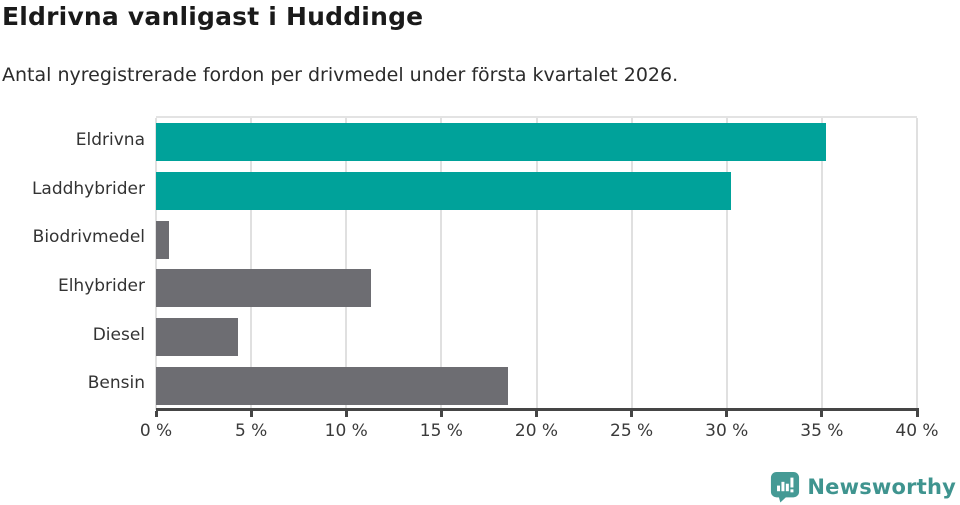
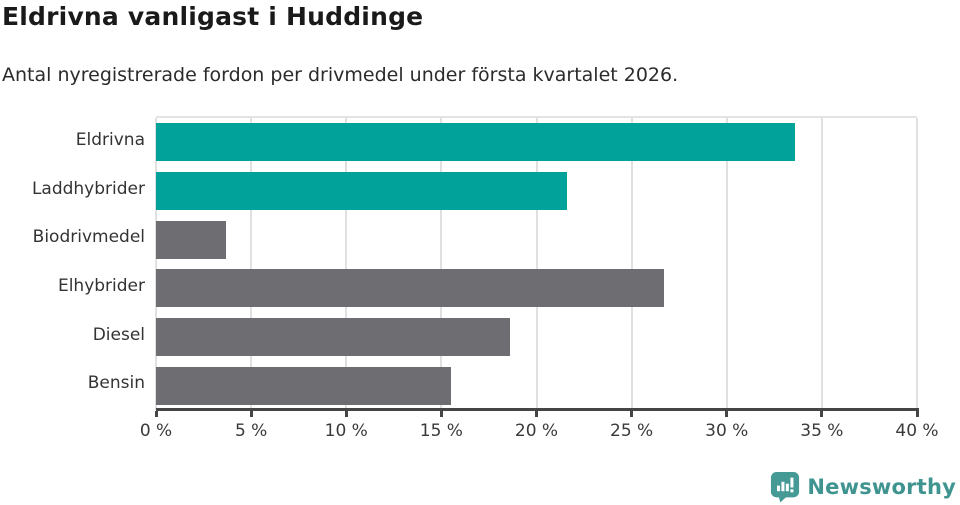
Eldrivna: 35.2% -> 33.6%
Laddhybrider: 30.2% -> 21.6%
Biodrivmedel: 0.7% -> 3.7%
Elhybrider: 11.3% -> 26.7%
Diesel: 4.3% -> 18.6%
Bensin: 18.5% -> 15.5%
